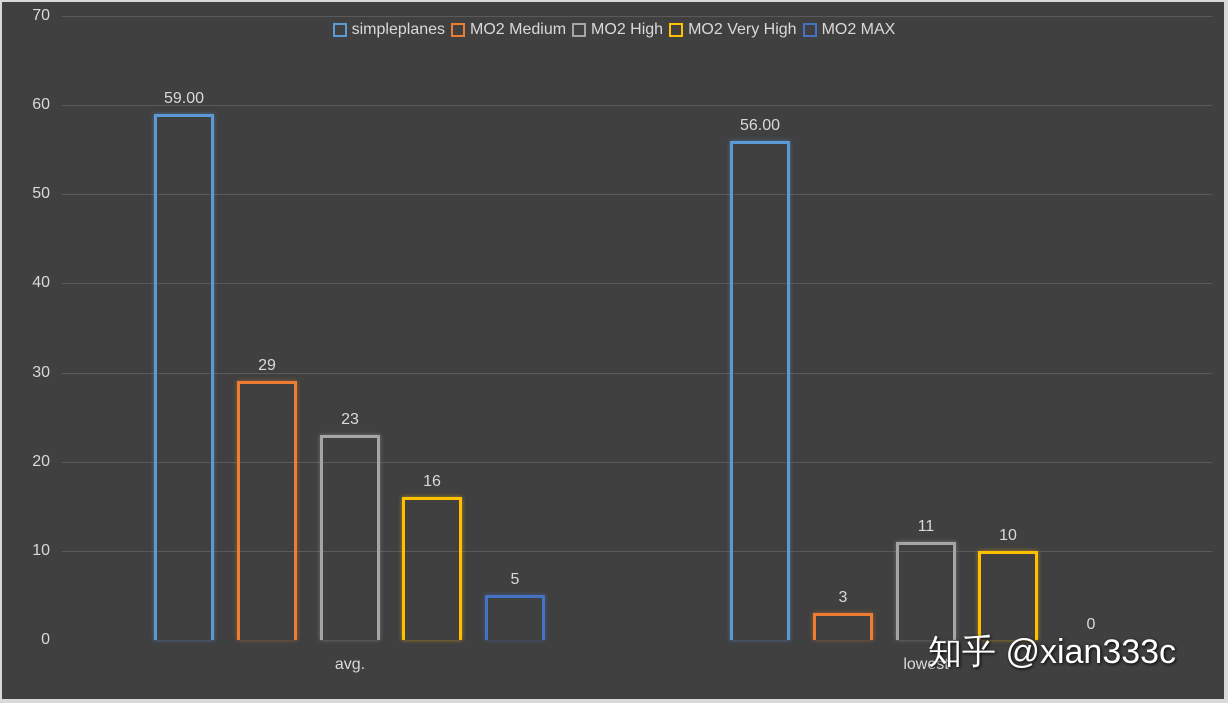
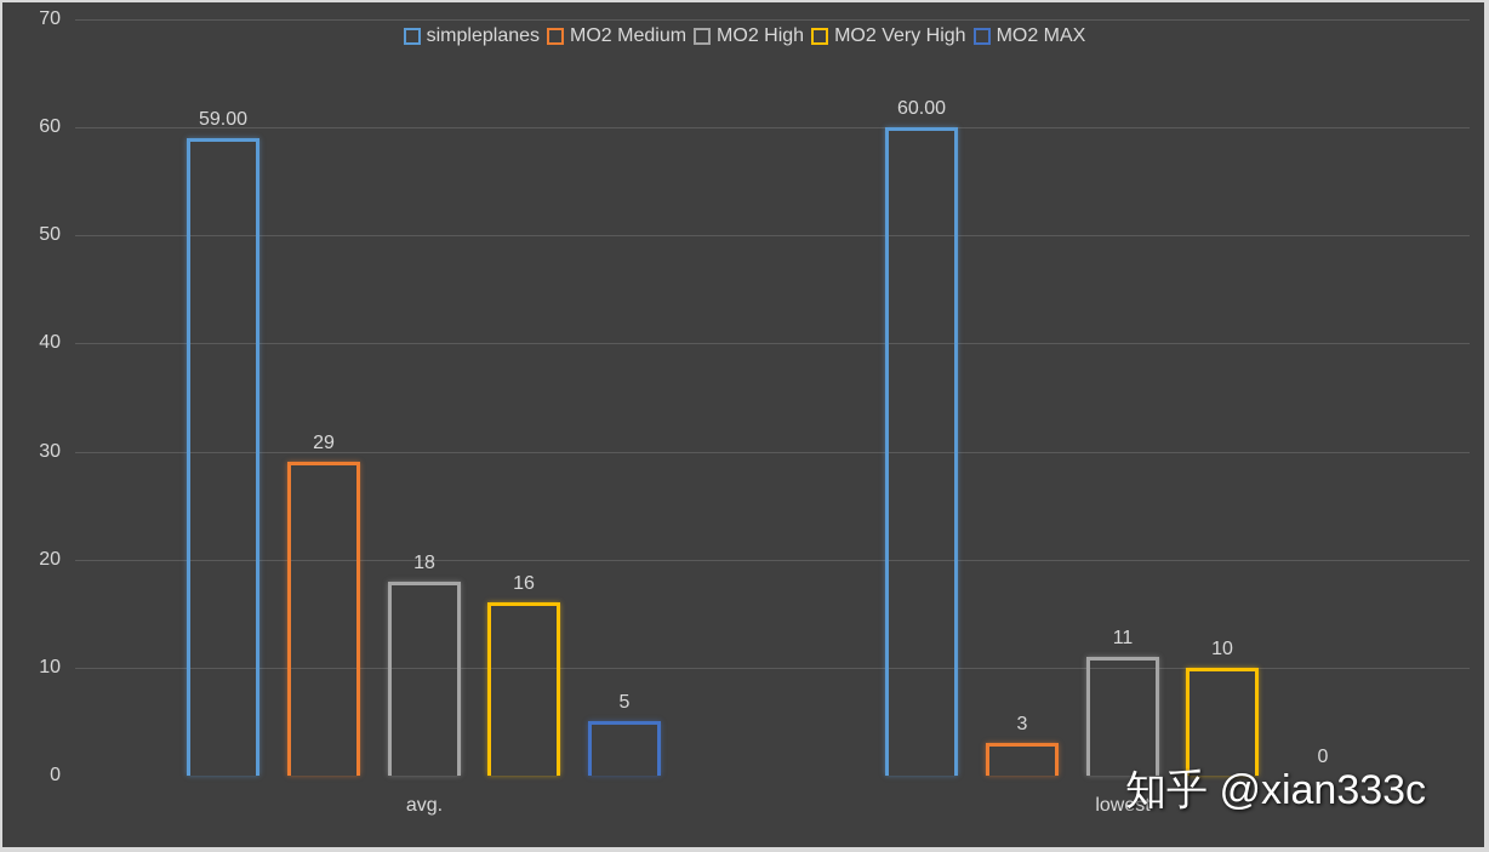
MO2 High/avg.: 23 -> 18
simpleplanes/lowest: 56.00 -> 60.00
